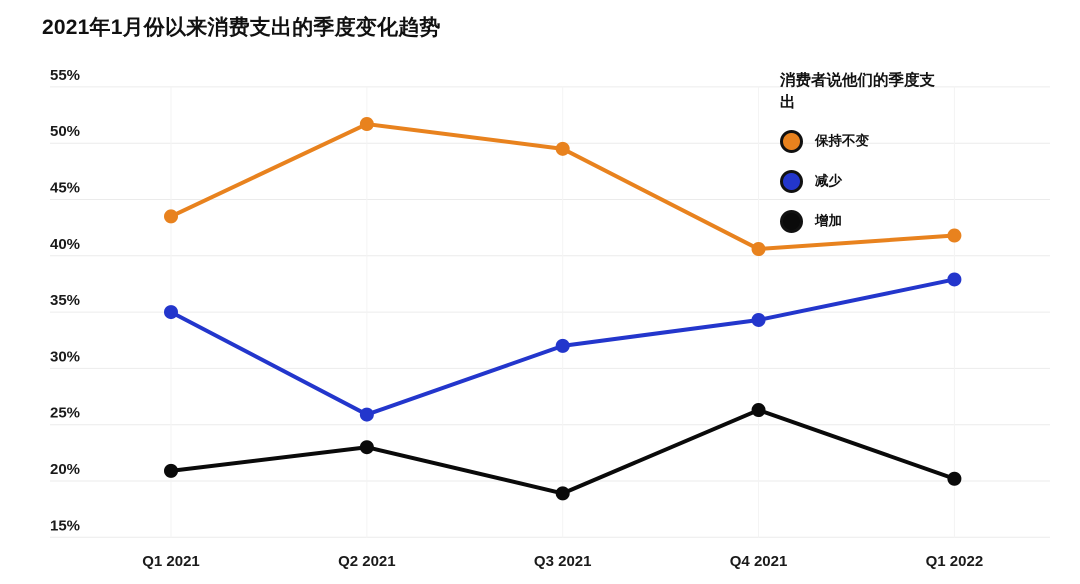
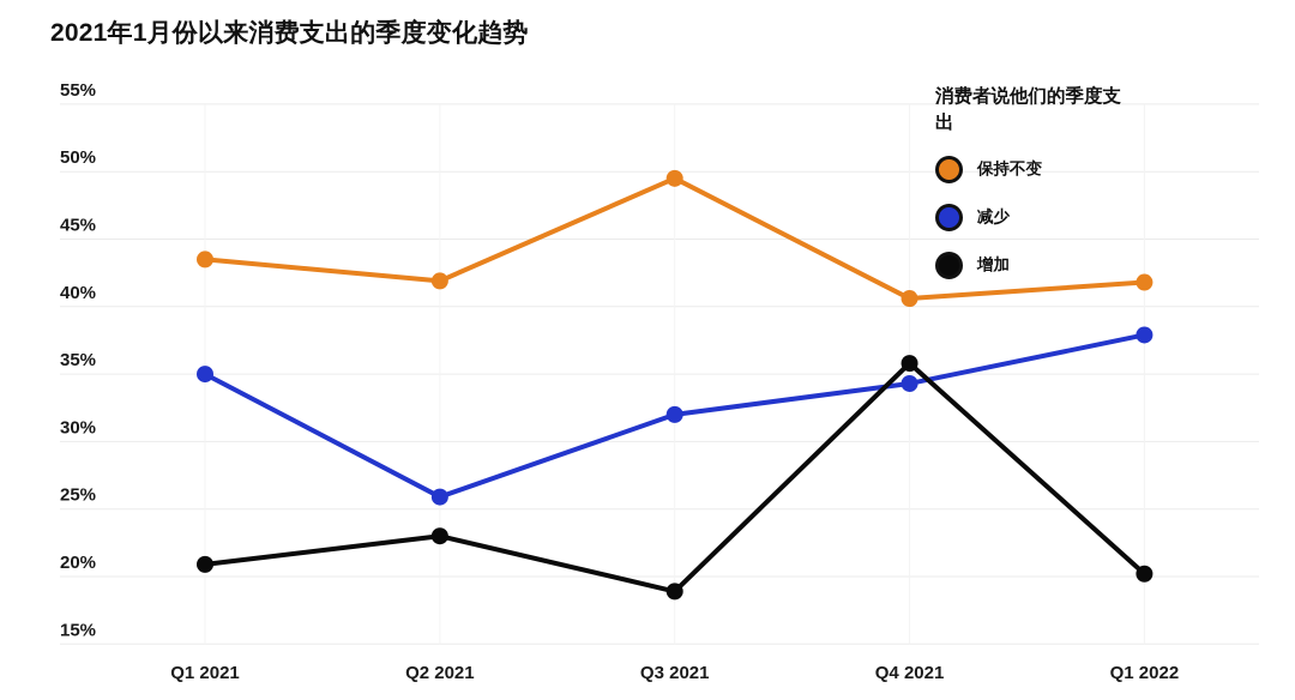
保持不变/Q2 2021: 51.7% -> 41.9%
增加/Q4 2021: 26.3% -> 35.8%
